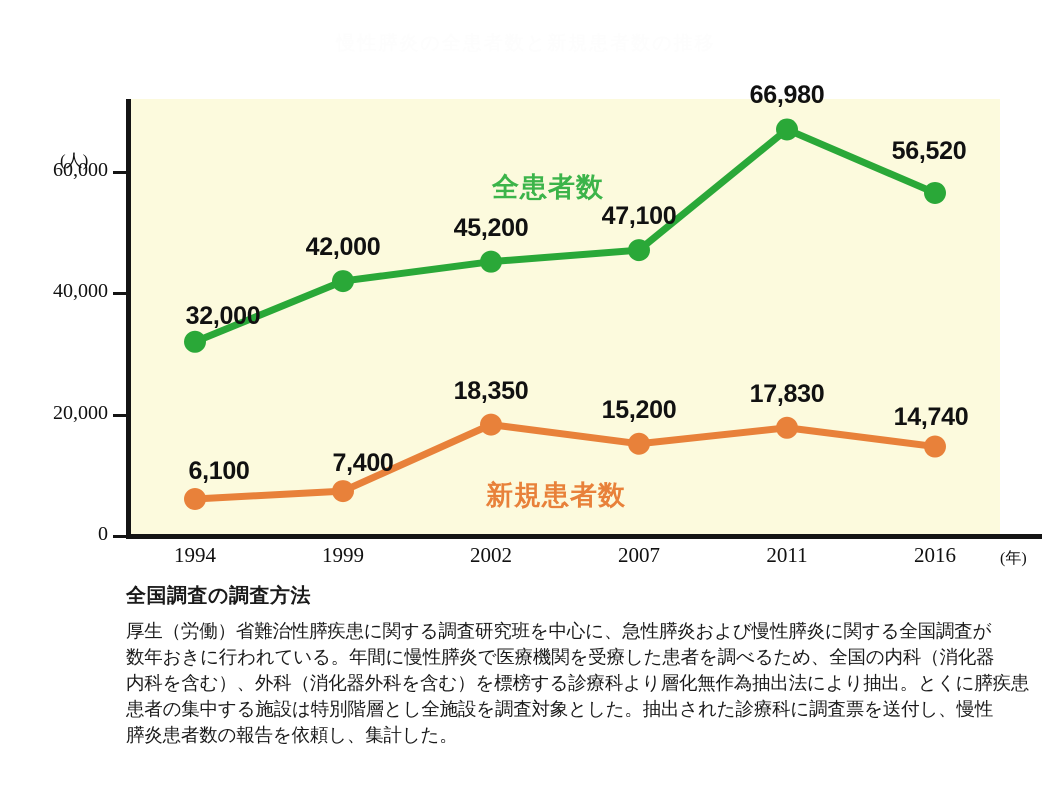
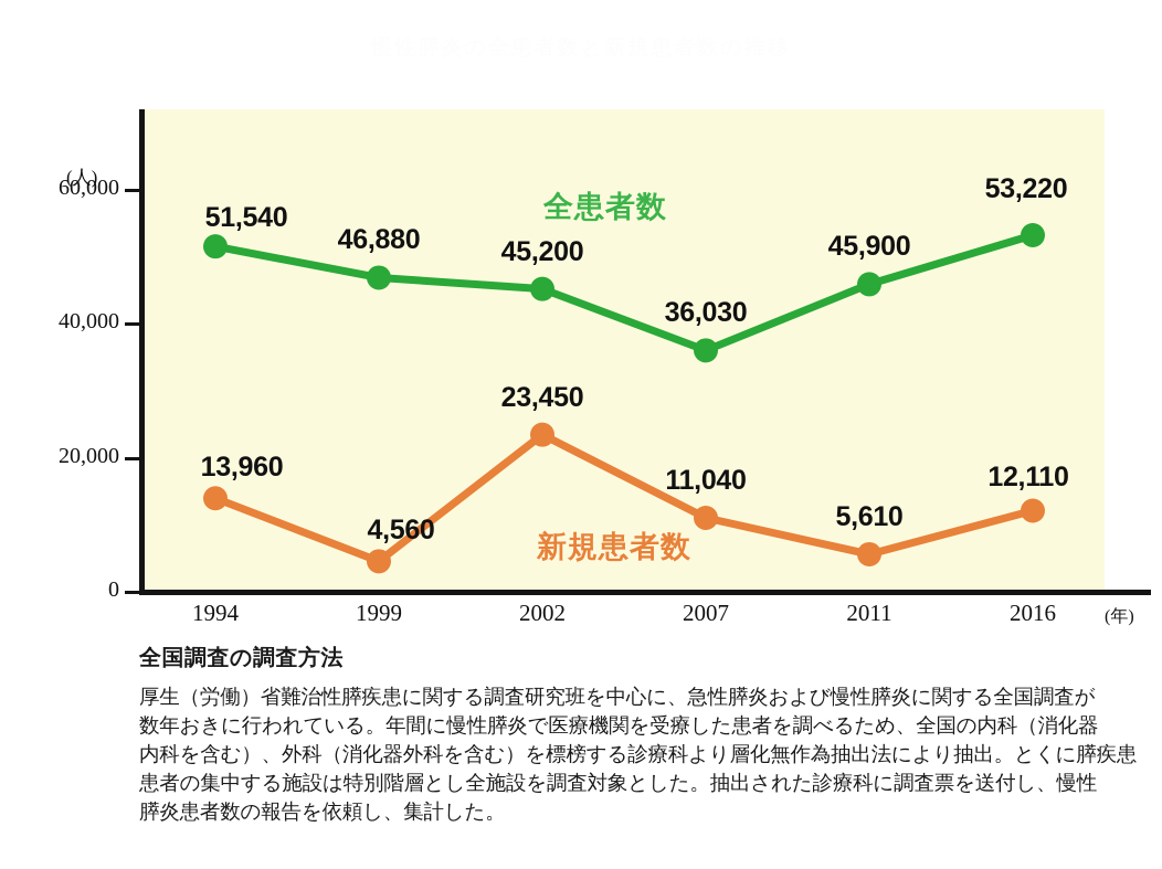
全患者数/1994: 32,000 -> 51,540
新規患者数/1994: 6,100 -> 13,960
全患者数/1999: 42,000 -> 46,880
新規患者数/1999: 7,400 -> 4,560
新規患者数/2002: 18,350 -> 23,450
全患者数/2007: 47,100 -> 36,030
新規患者数/2007: 15,200 -> 11,040
全患者数/2011: 66,980 -> 45,900
新規患者数/2011: 17,830 -> 5,610
全患者数/2016: 56,520 -> 53,220
新規患者数/2016: 14,740 -> 12,110
